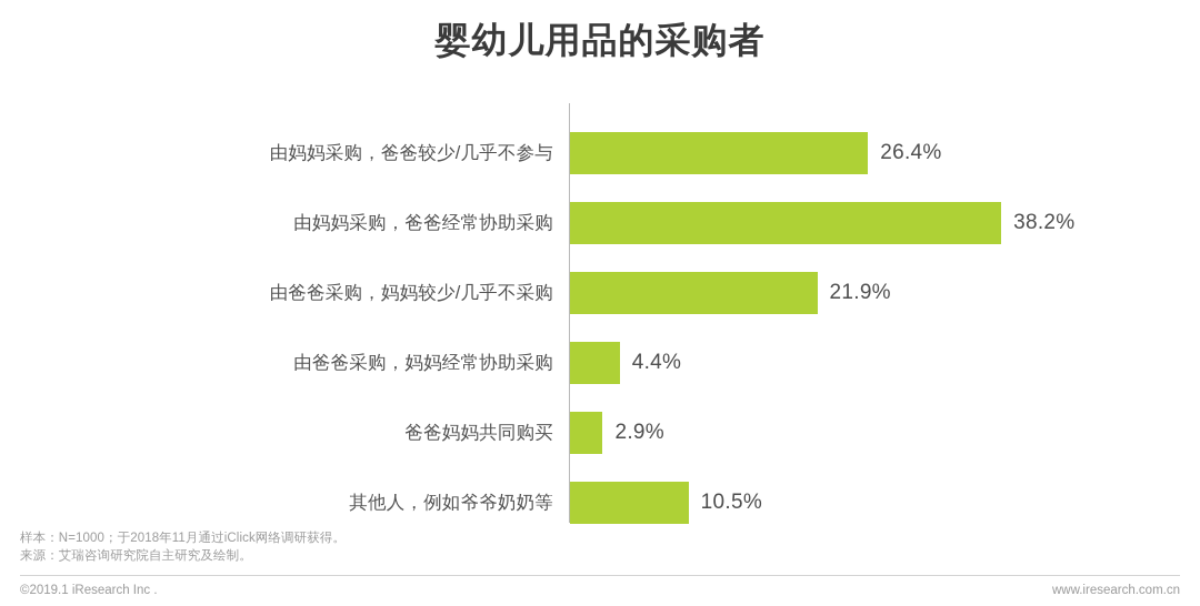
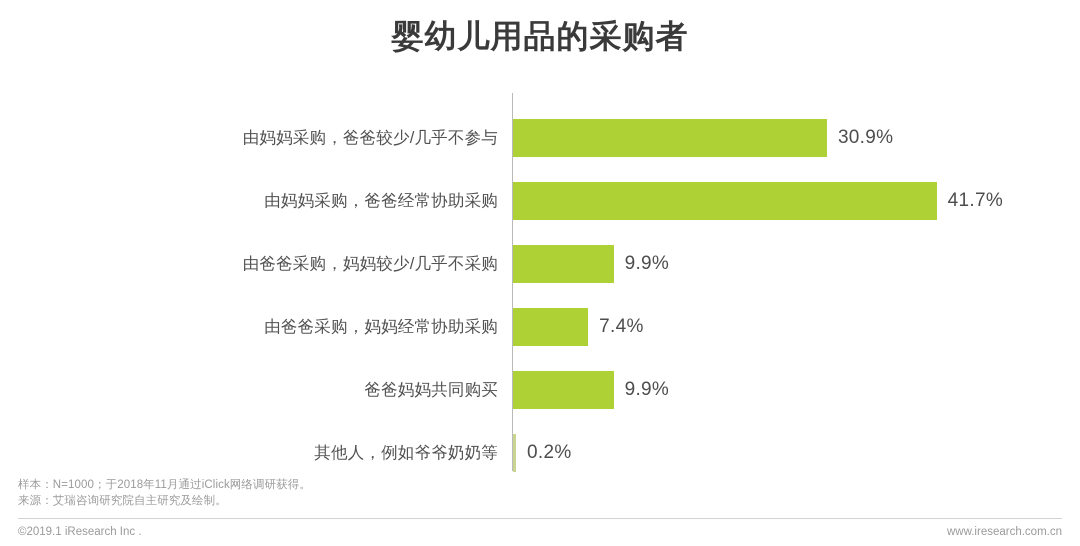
由妈妈采购，爸爸较少/几乎不参与: 26.4% -> 30.9%
由妈妈采购，爸爸经常协助采购: 38.2% -> 41.7%
由爸爸采购，妈妈较少/几乎不采购: 21.9% -> 9.9%
由爸爸采购，妈妈经常协助采购: 4.4% -> 7.4%
爸爸妈妈共同购买: 2.9% -> 9.9%
其他人，例如爷爷奶奶等: 10.5% -> 0.2%
